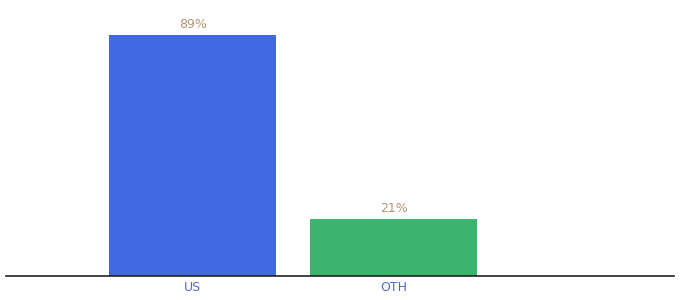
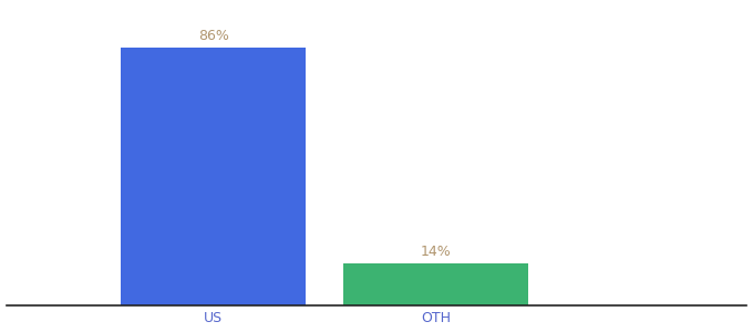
US: 89% -> 86%
OTH: 21% -> 14%
